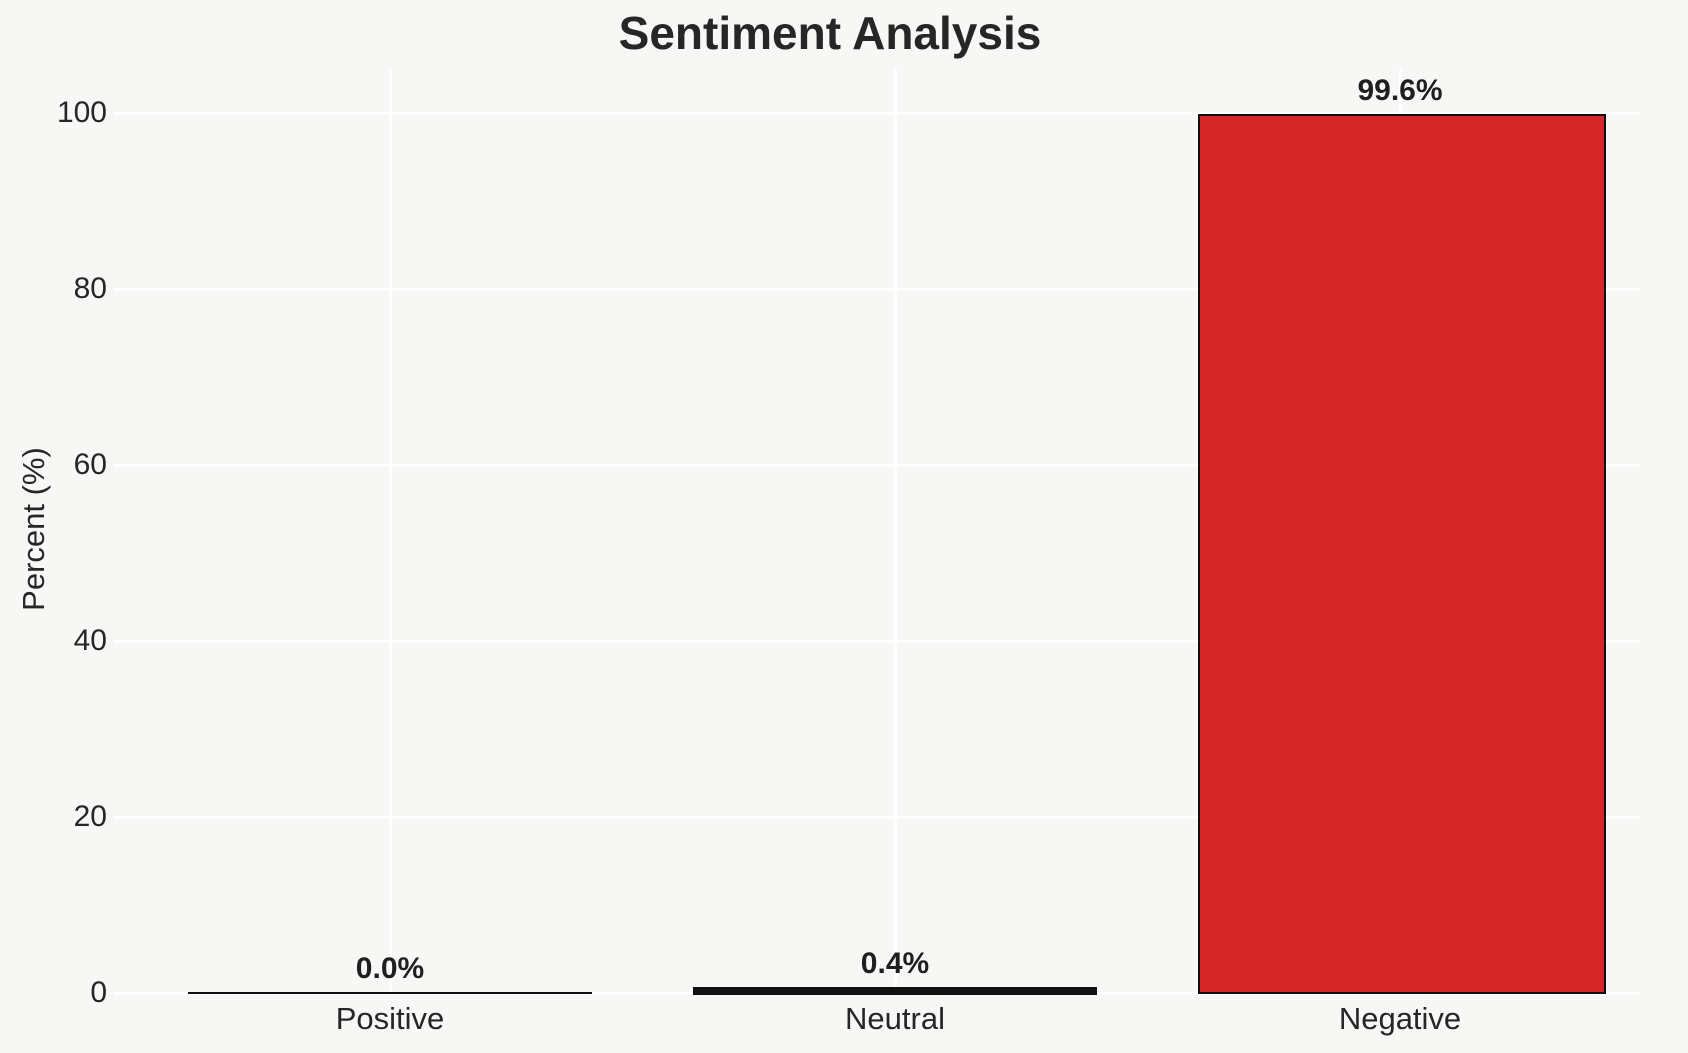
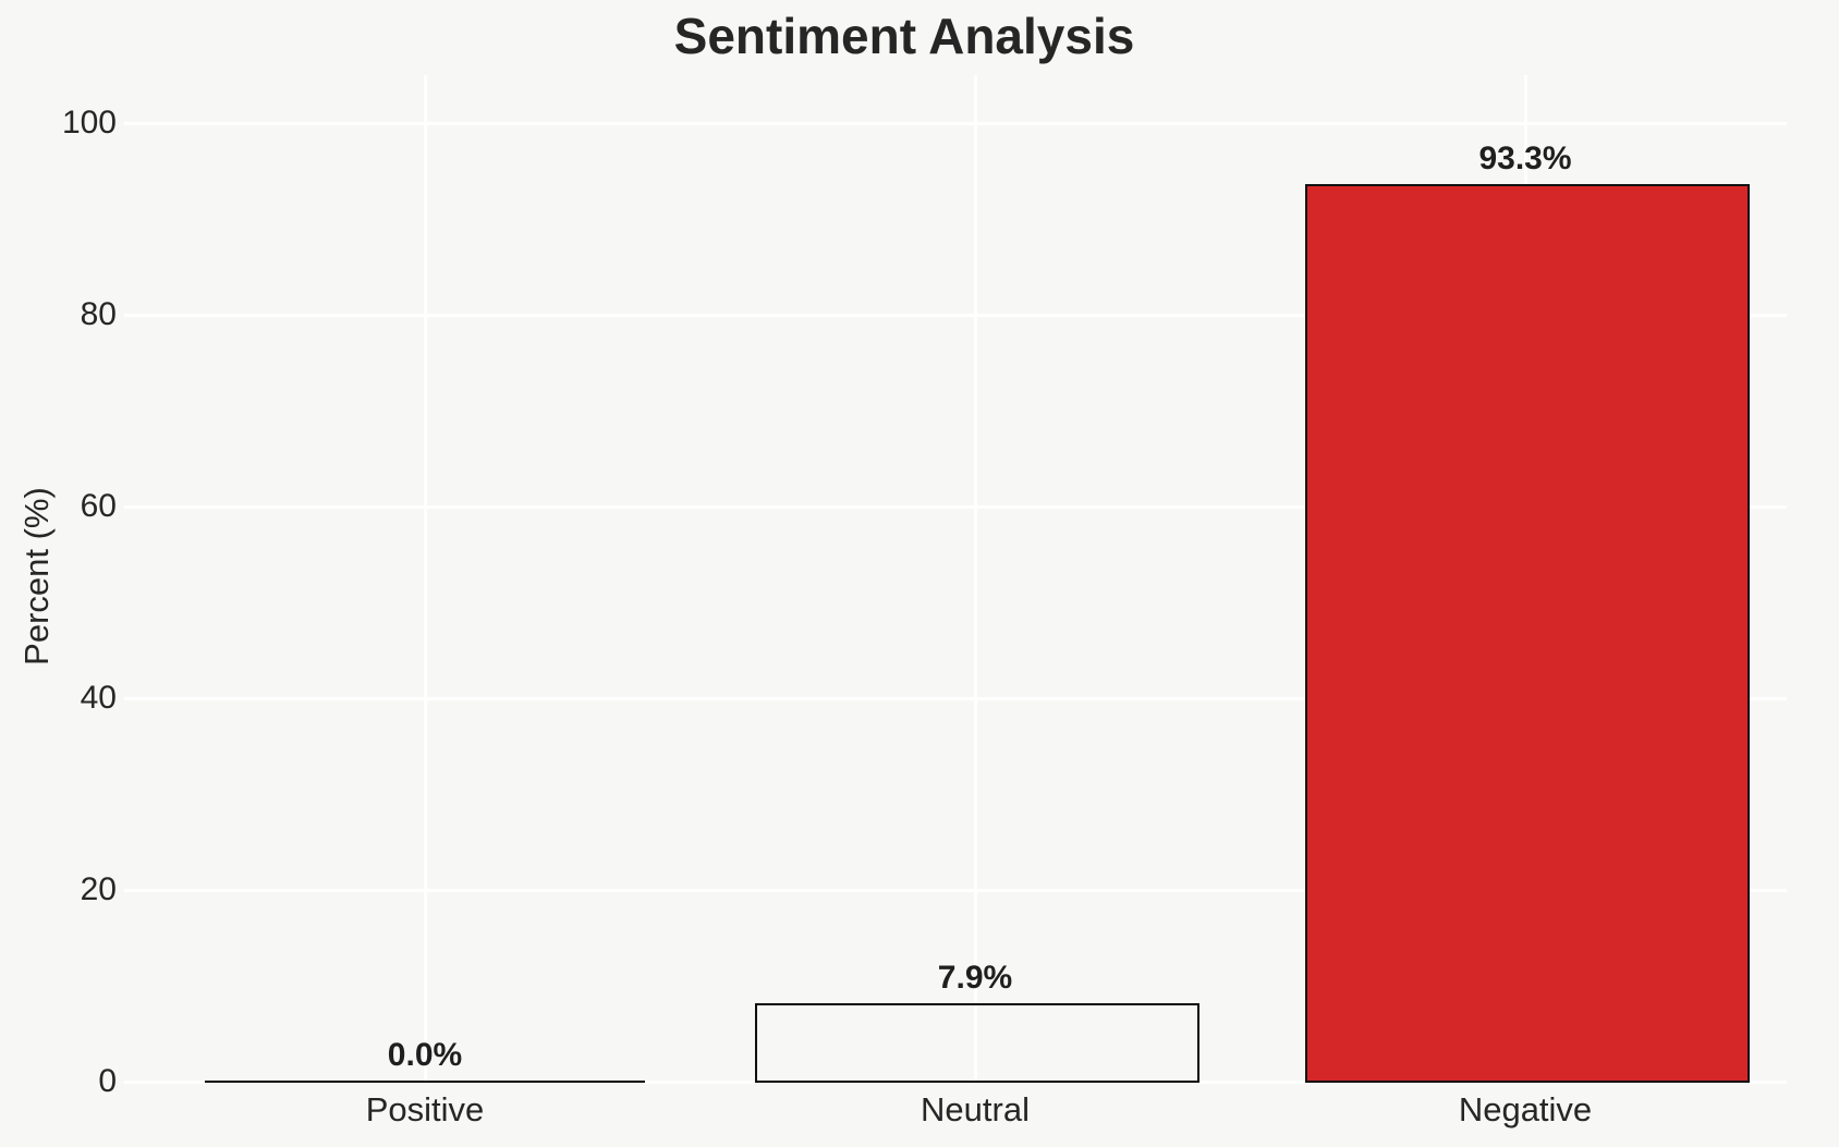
Neutral: 0.4% -> 7.9%
Negative: 99.6% -> 93.3%
